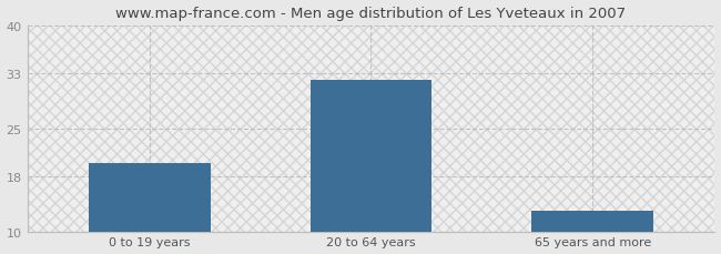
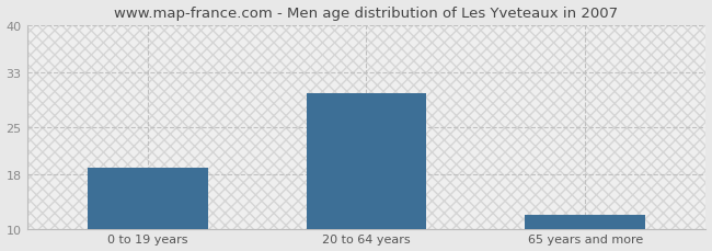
0 to 19 years: 20 -> 19
20 to 64 years: 32 -> 30
65 years and more: 13 -> 12
